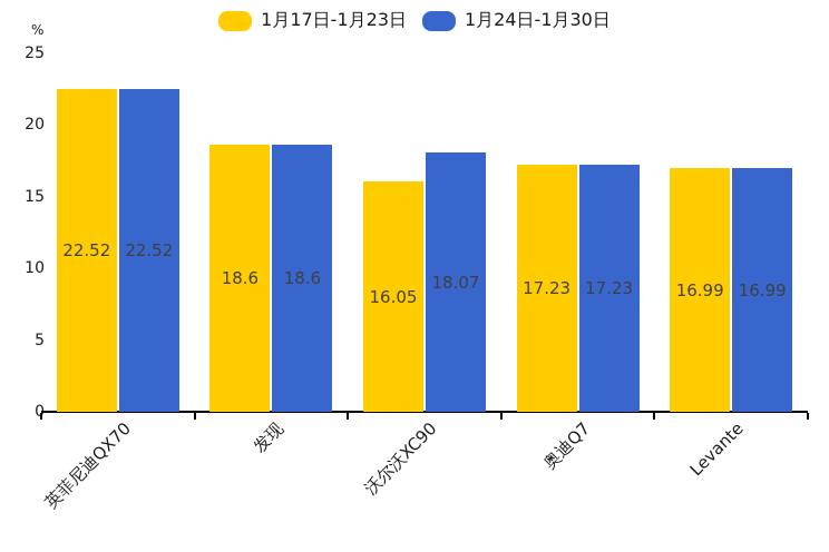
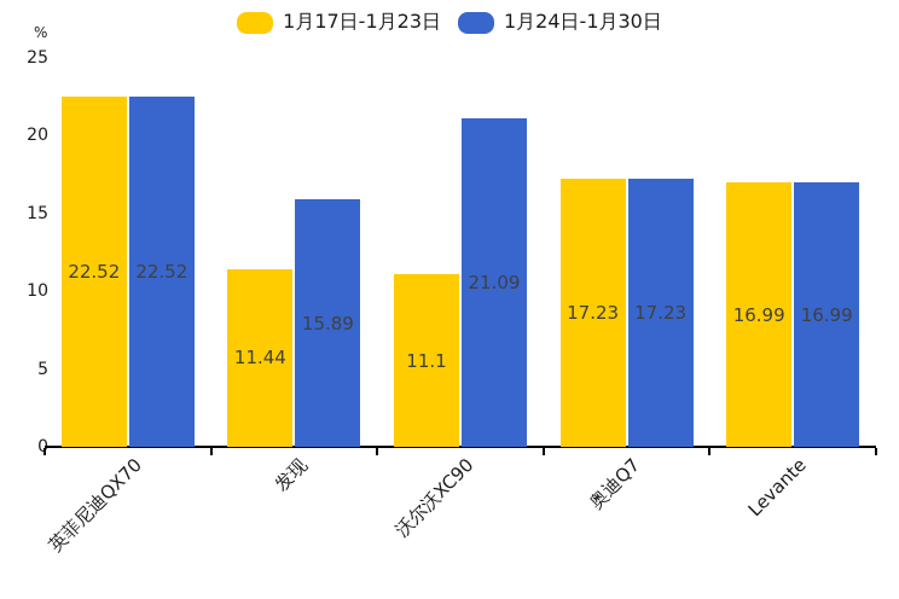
1月17日-1月23日/发现: 18.6 -> 11.44
1月24日-1月30日/发现: 18.6 -> 15.89
1月17日-1月23日/沃尔沃XC90: 16.05 -> 11.1
1月24日-1月30日/沃尔沃XC90: 18.07 -> 21.09
